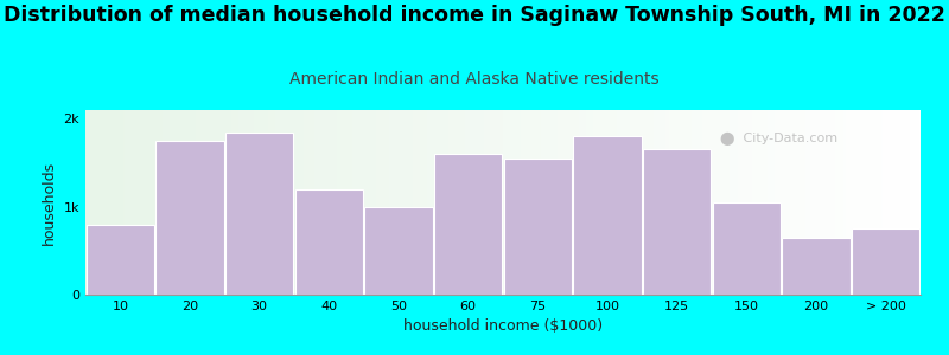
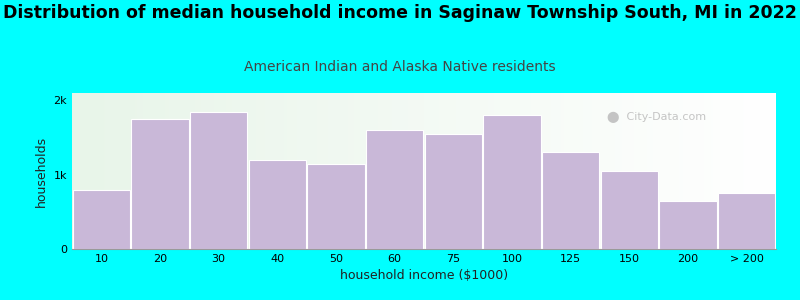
50: 1.00k -> 1.15k
125: 1.66k -> 1.30k
